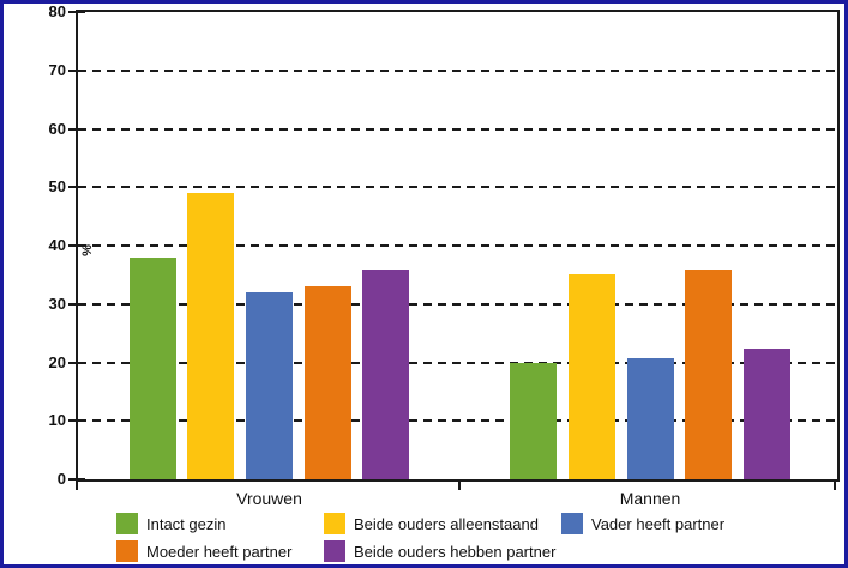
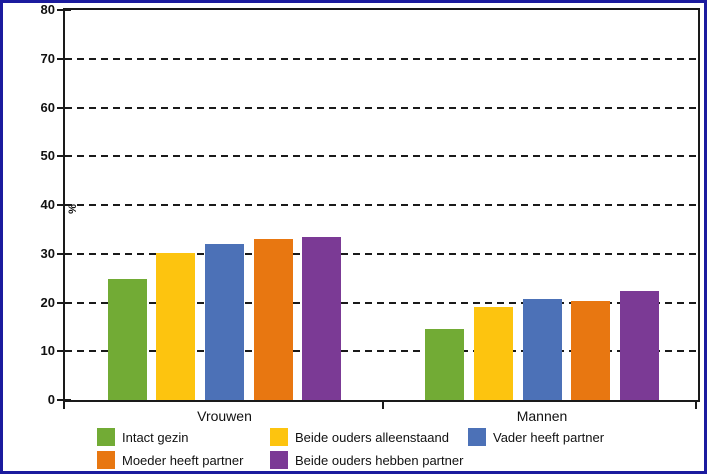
Intact gezin/Vrouwen: 38 -> 25
Beide ouders alleenstaand/Vrouwen: 49 -> 30
Beide ouders hebben partner/Vrouwen: 36 -> 33
Intact gezin/Mannen: 20 -> 14
Beide ouders alleenstaand/Mannen: 35 -> 19
Moeder heeft partner/Mannen: 36 -> 20
